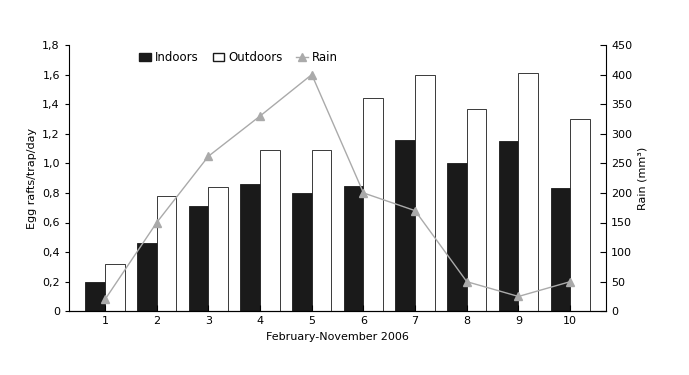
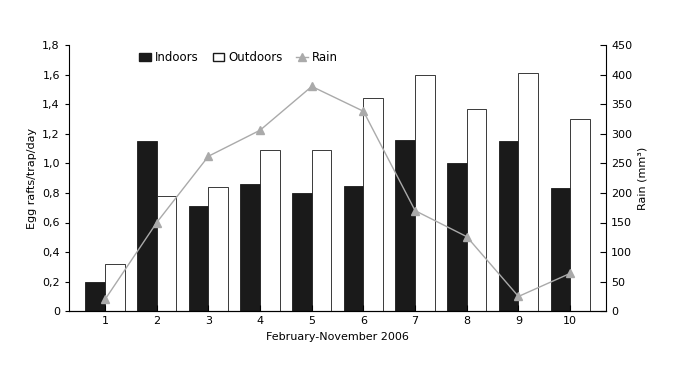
Indoors/2: 0,46 -> 1,15
Rain/4: 330 -> 306
Rain/5: 400 -> 380
Rain/6: 200 -> 338
Rain/8: 50 -> 126
Rain/10: 50 -> 64
